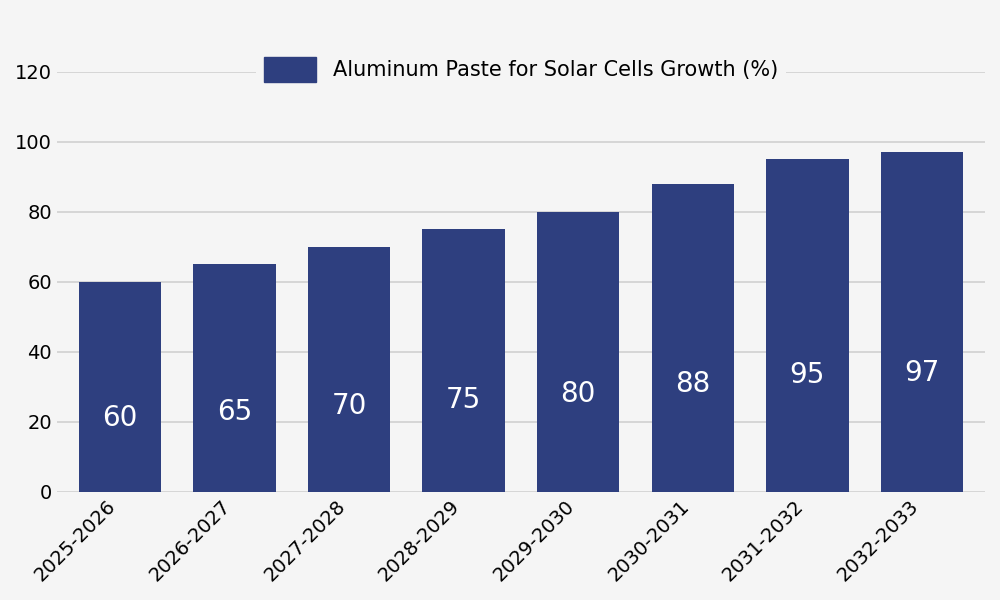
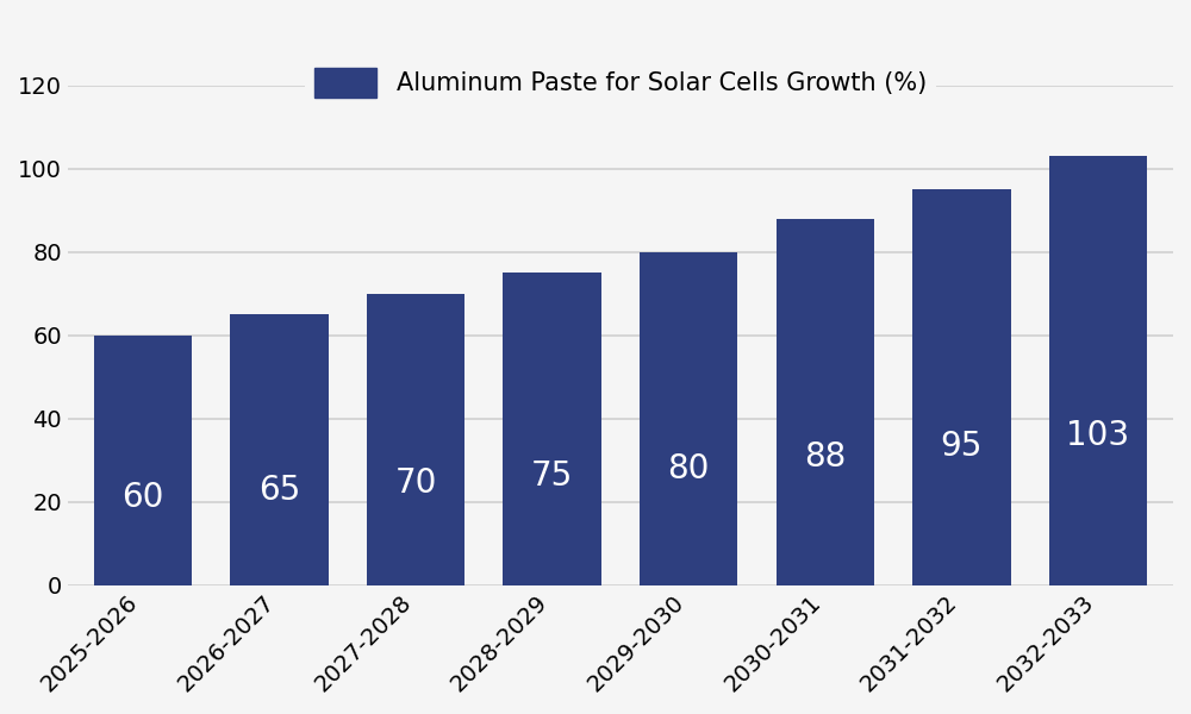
2032-2033: 97 -> 103
